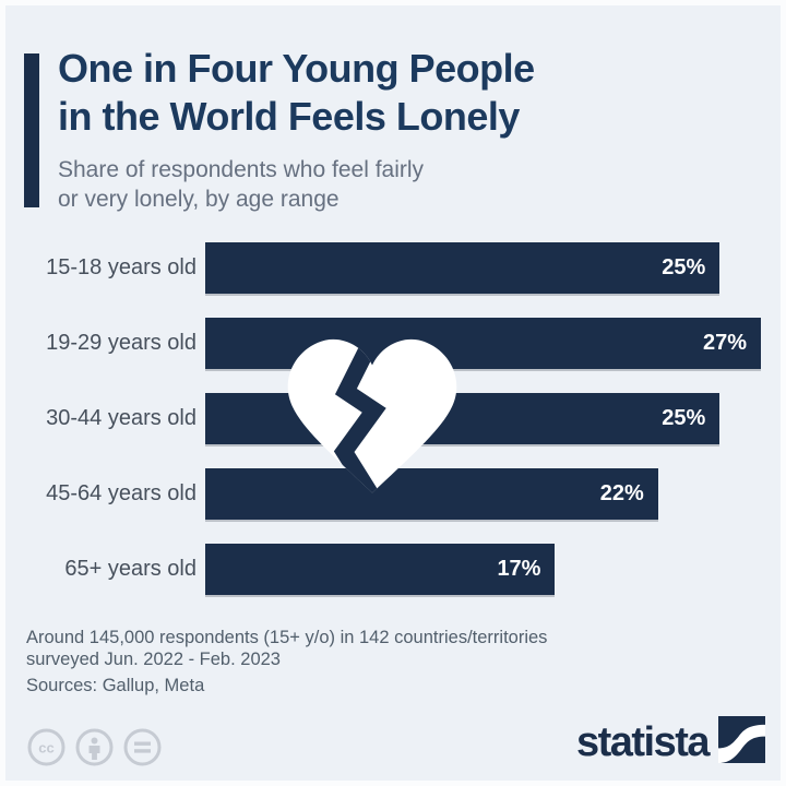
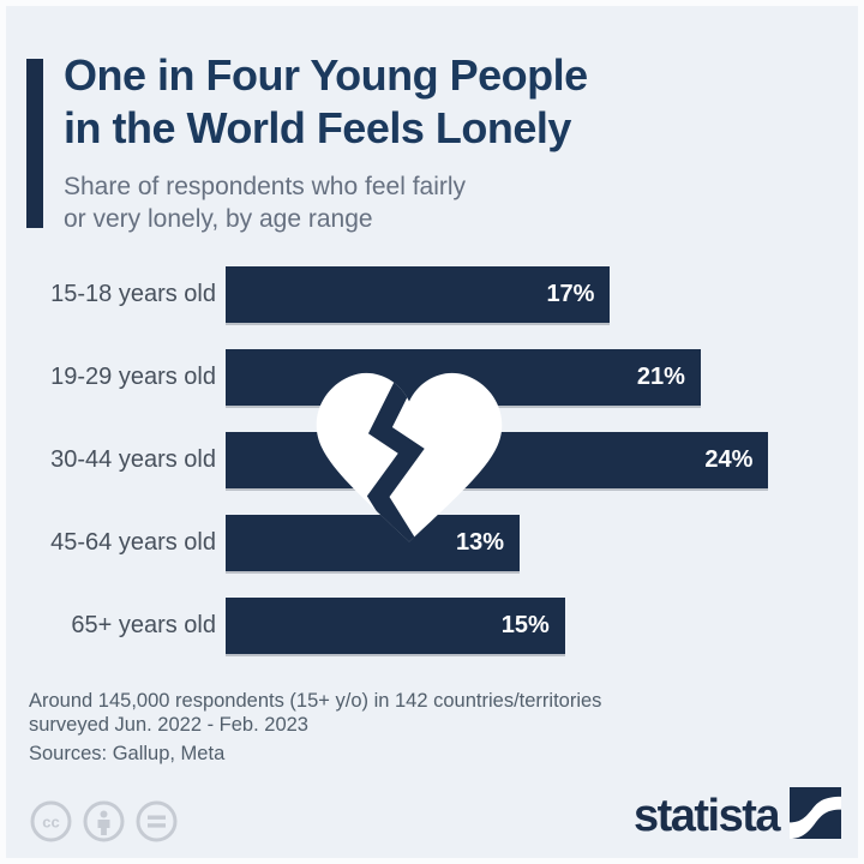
15-18 years old: 25% -> 17%
19-29 years old: 27% -> 21%
30-44 years old: 25% -> 24%
45-64 years old: 22% -> 13%
65+ years old: 17% -> 15%
